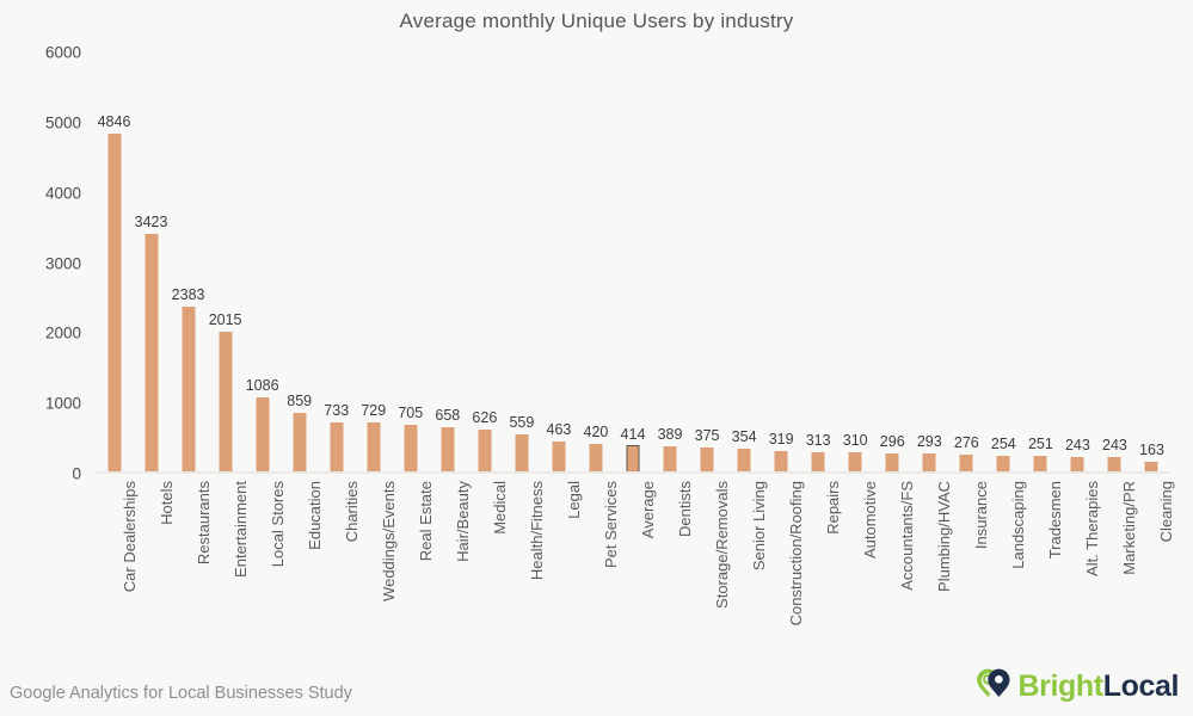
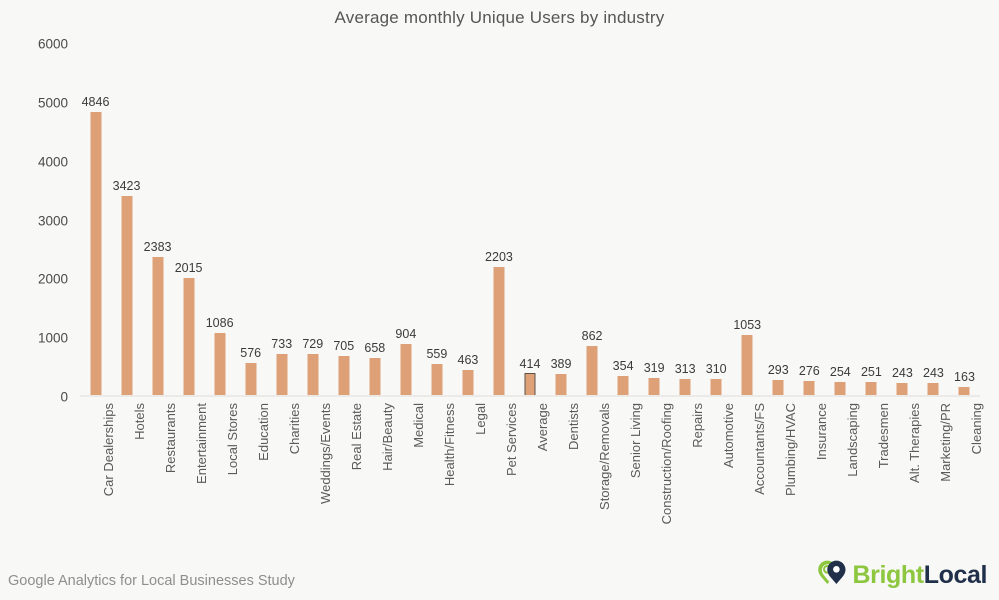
Education: 859 -> 576
Medical: 626 -> 904
Pet Services: 420 -> 2203
Storage/Removals: 375 -> 862
Accountants/FS: 296 -> 1053
